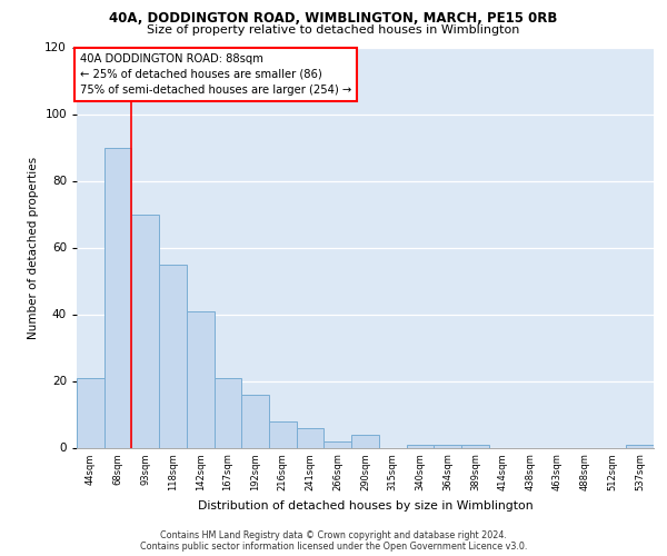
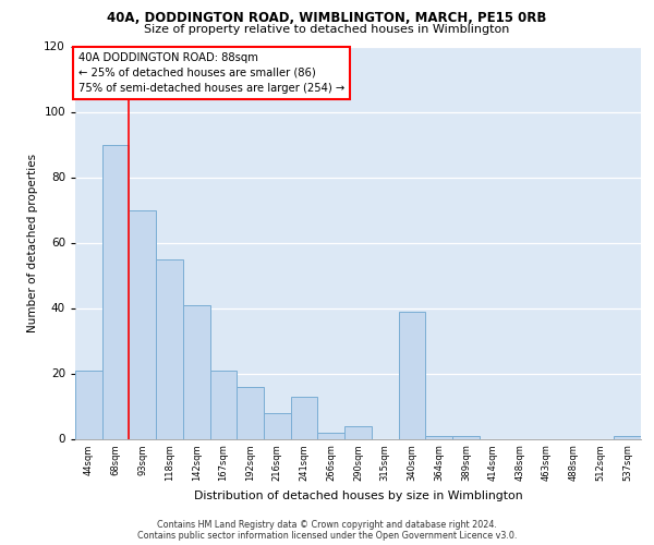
241sqm: 6 -> 13
340sqm: 1 -> 39
